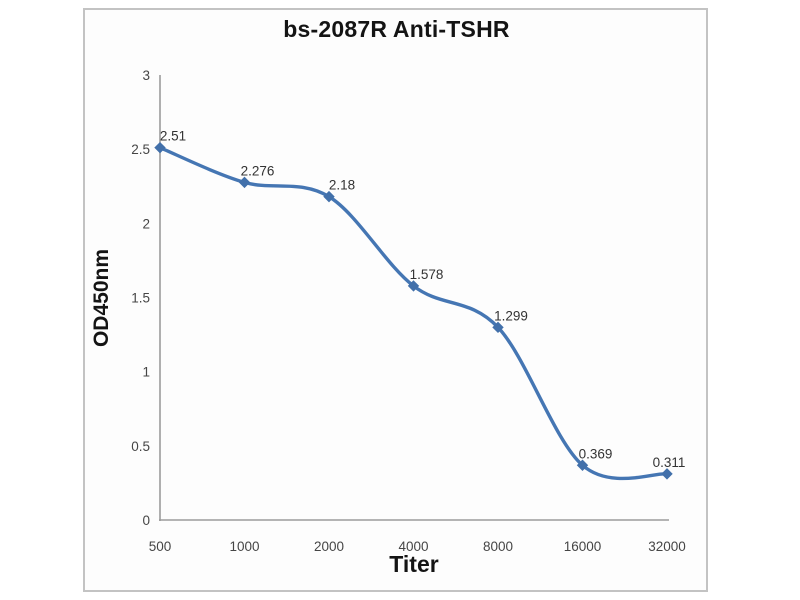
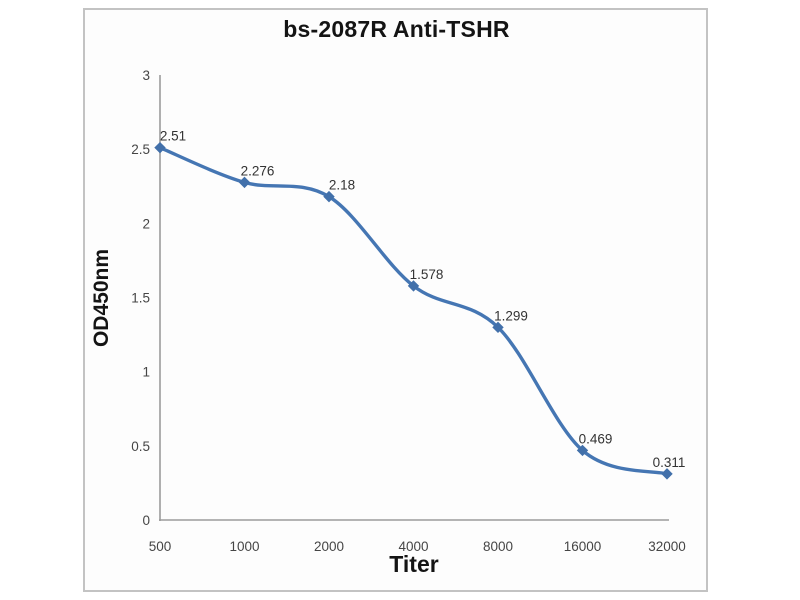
16000: 0.369 -> 0.469
